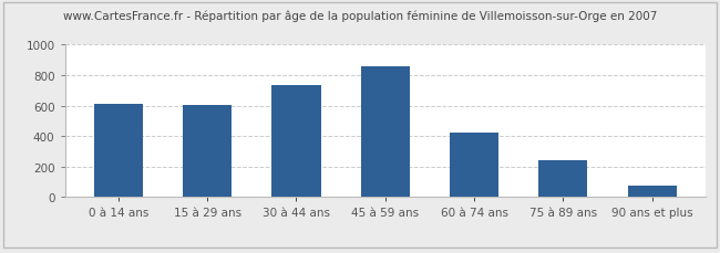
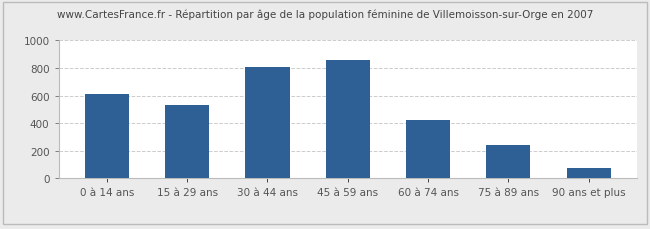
15 à 29 ans: 600 -> 530
30 à 44 ans: 740 -> 810
